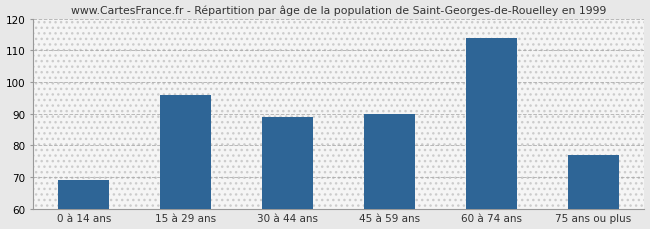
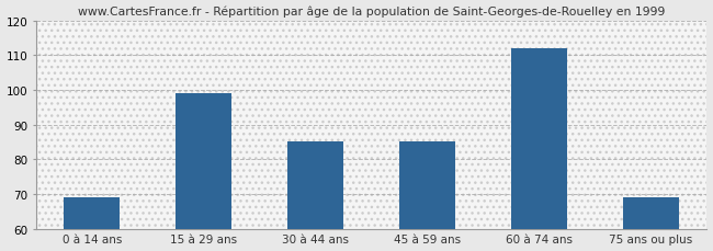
15 à 29 ans: 96 -> 99
30 à 44 ans: 89 -> 85
45 à 59 ans: 90 -> 85
60 à 74 ans: 114 -> 112
75 ans ou plus: 77 -> 69
